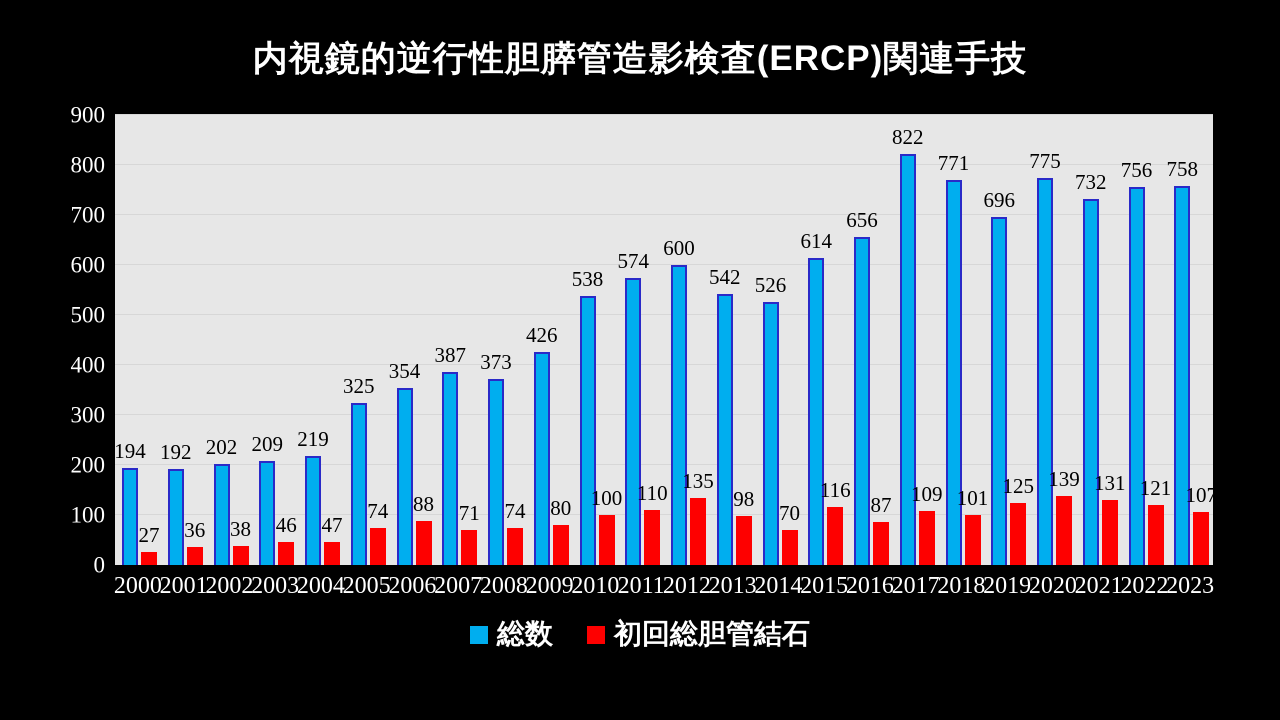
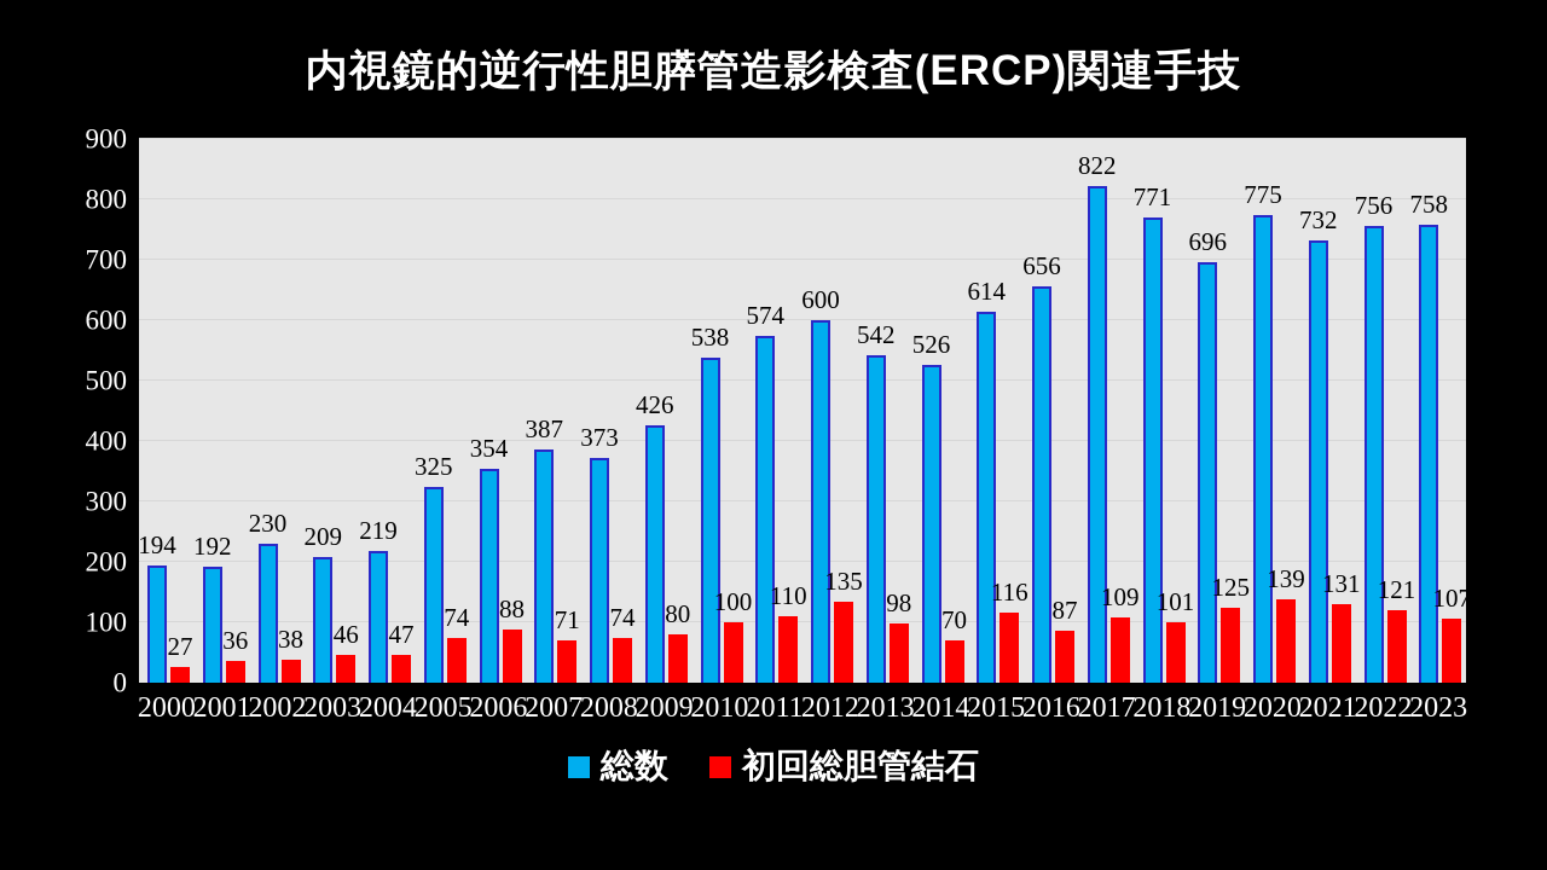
総数/2002: 202 -> 230
